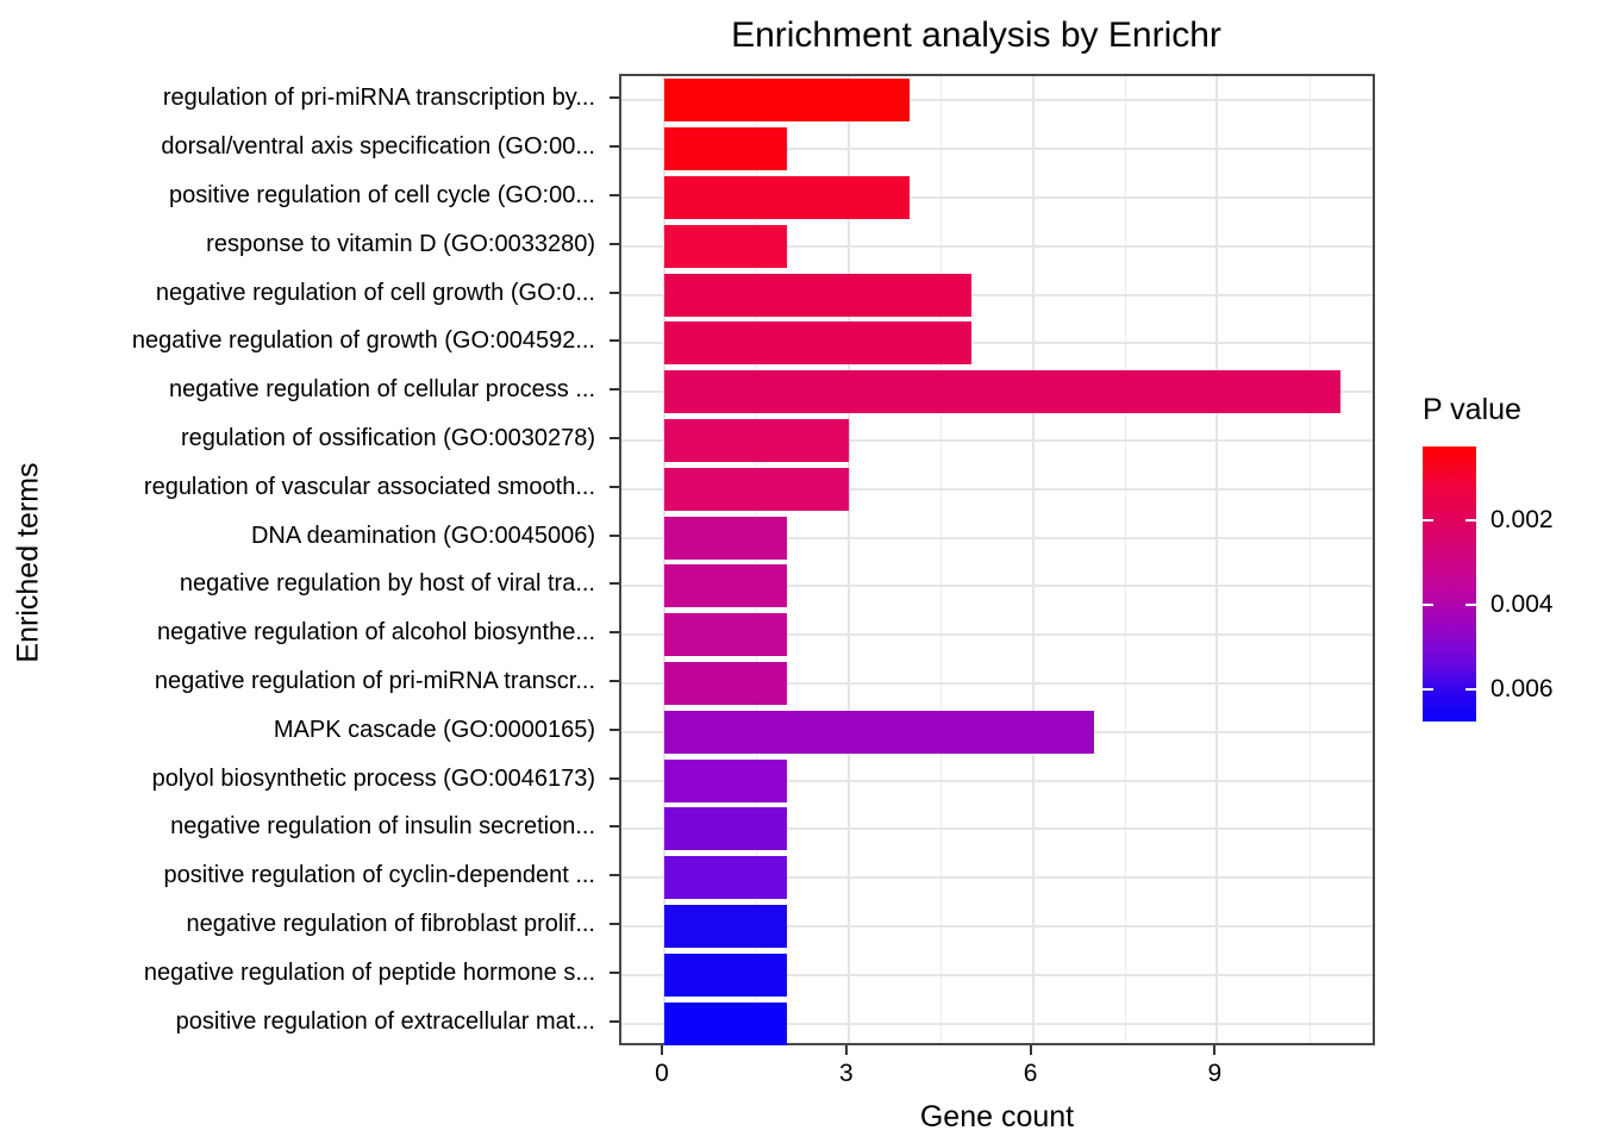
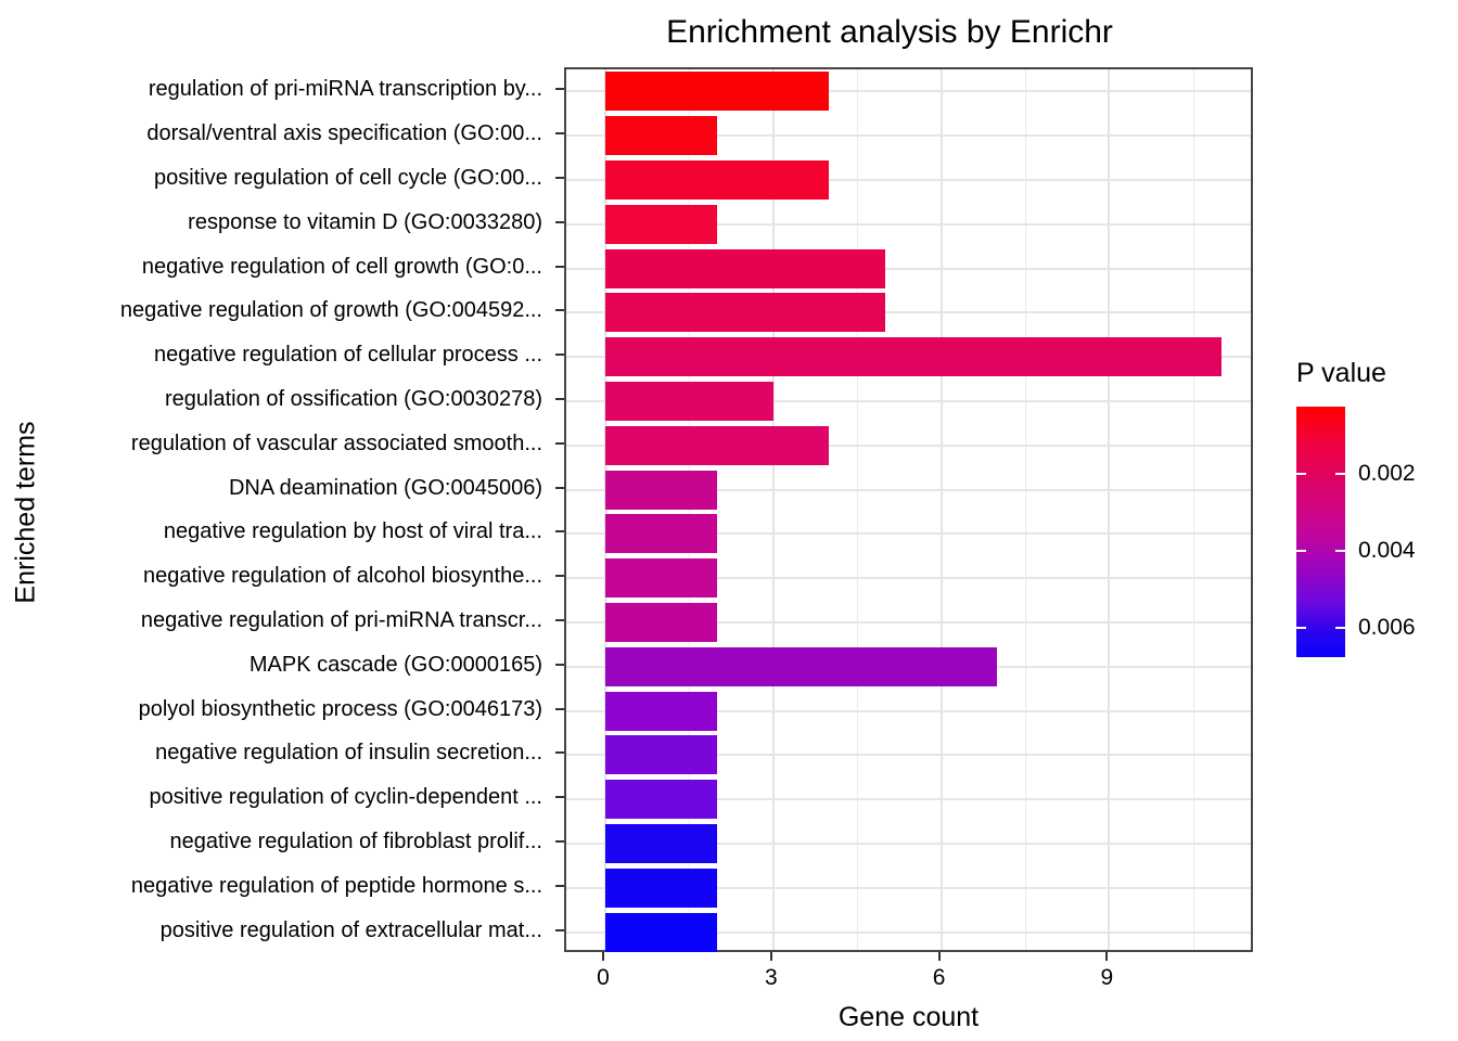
regulation of vascular associated smooth...: 3 -> 4
